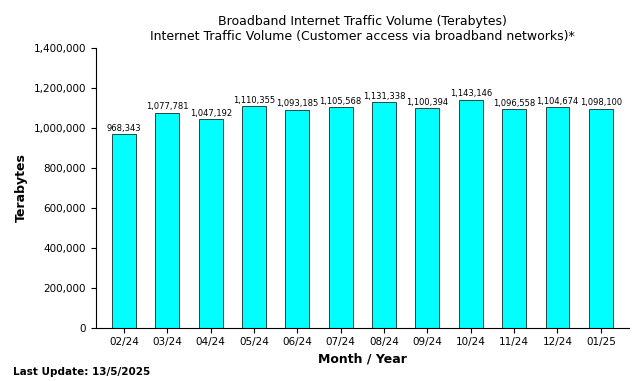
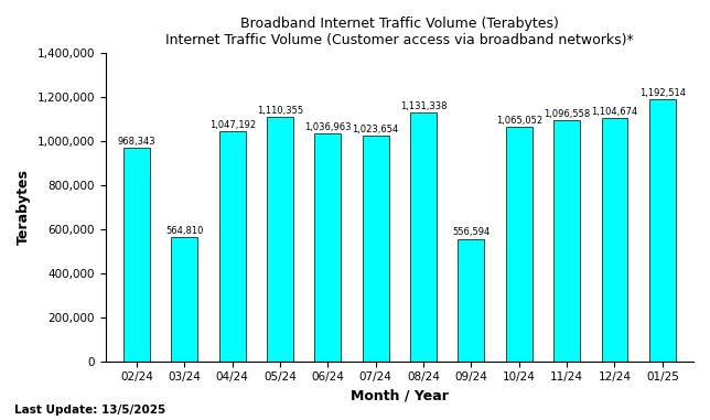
03/24: 1,077,781 -> 564,810
06/24: 1,093,185 -> 1,036,963
07/24: 1,105,568 -> 1,023,654
09/24: 1,100,394 -> 556,594
10/24: 1,143,146 -> 1,065,052
01/25: 1,098,100 -> 1,192,514
